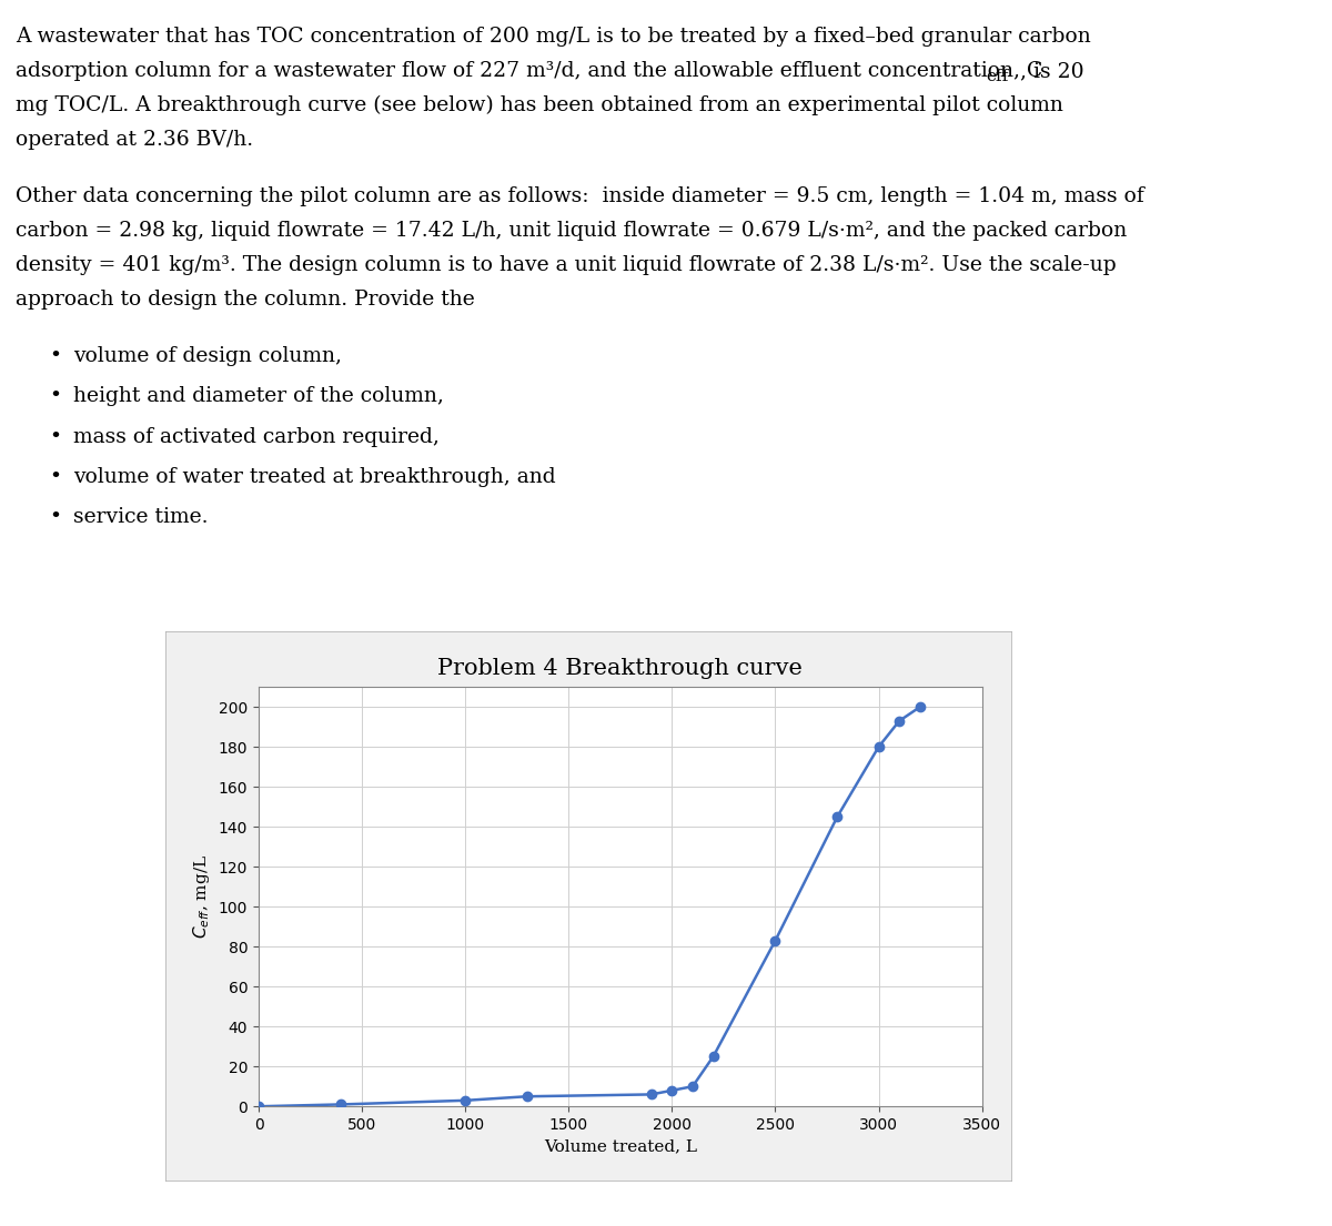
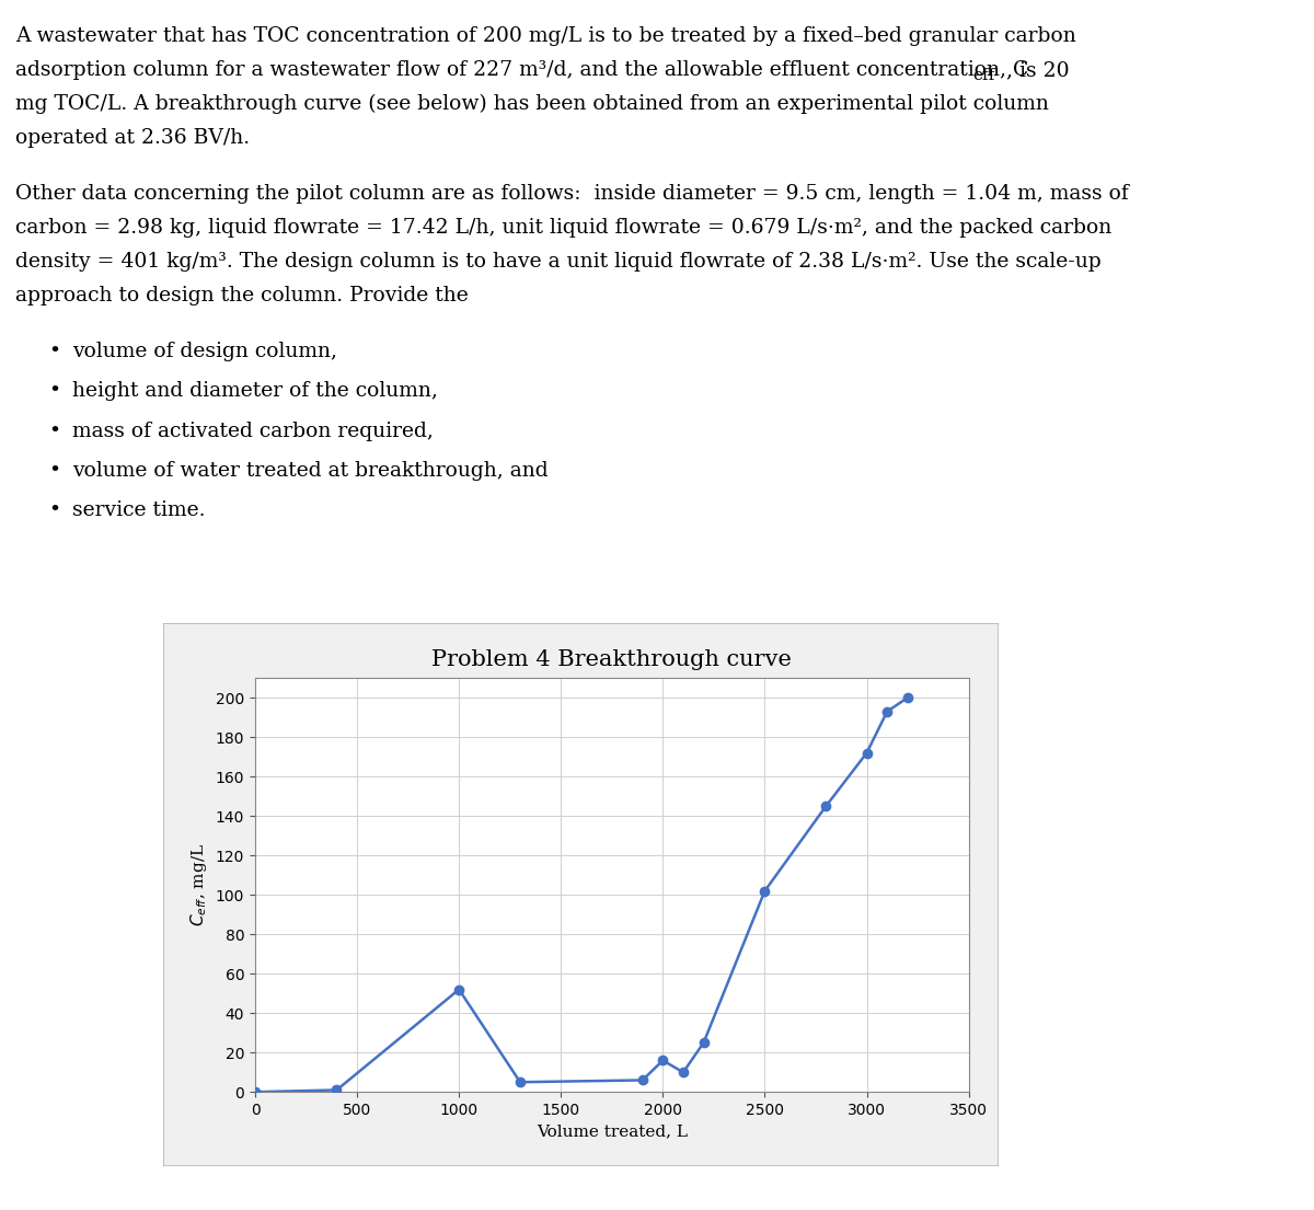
1000: 3 -> 52
2000: 8 -> 16
2500: 83 -> 102
3000: 180 -> 172
